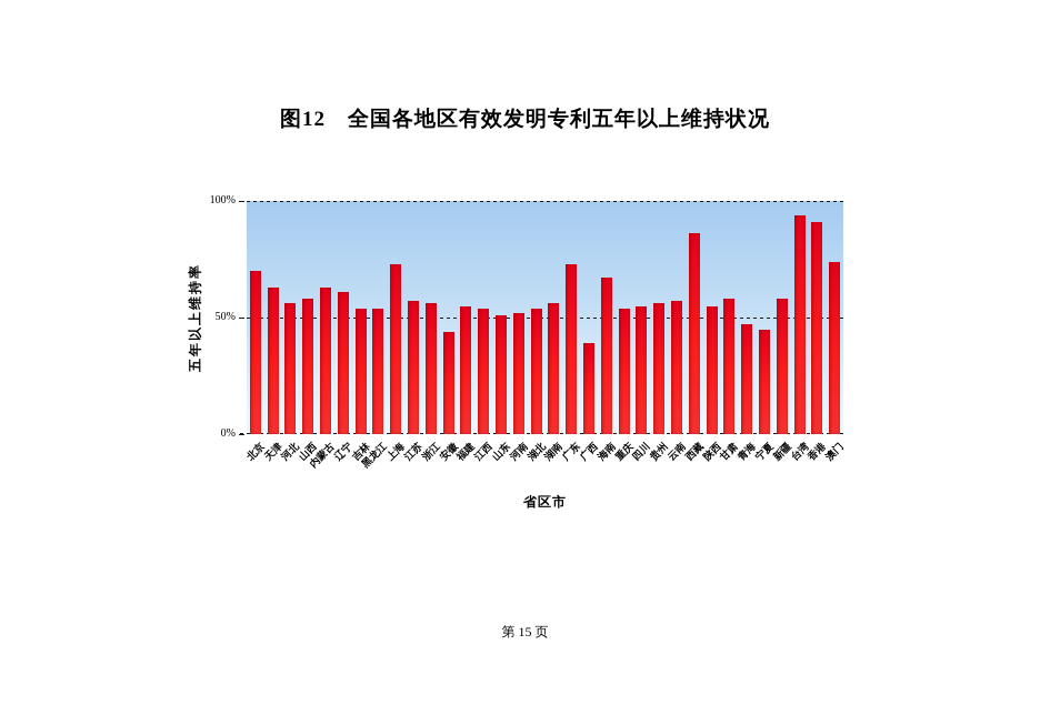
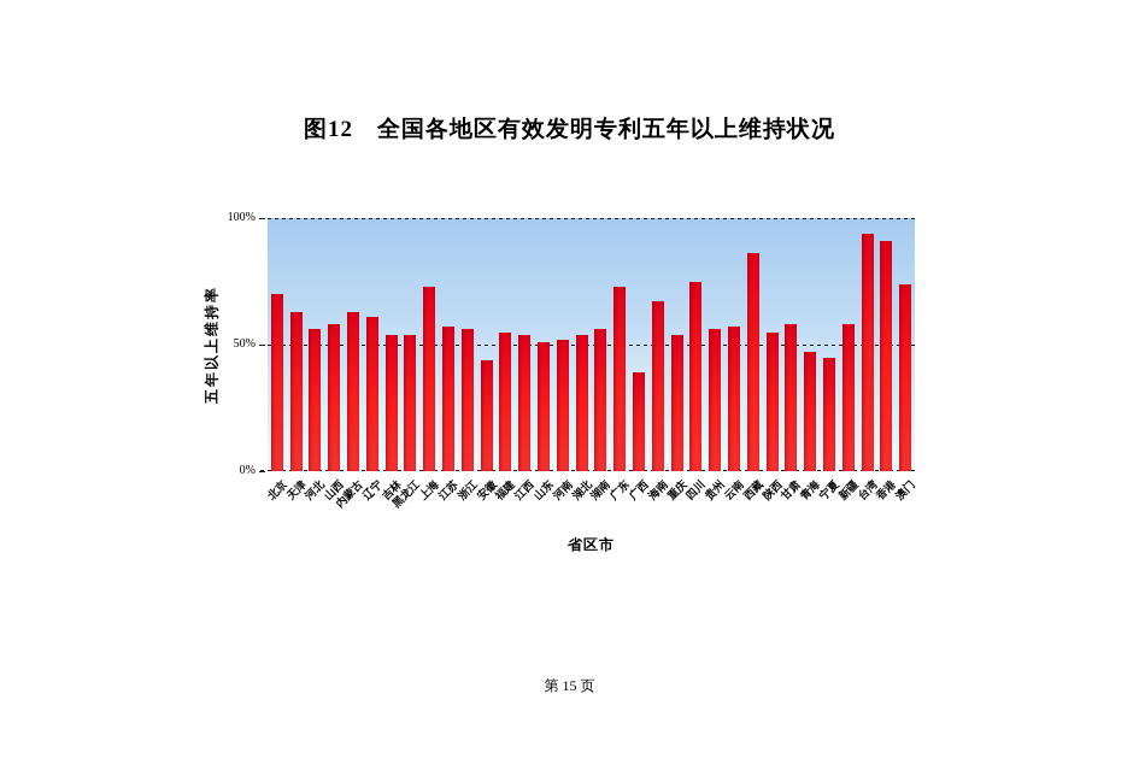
四川: 55% -> 75%
